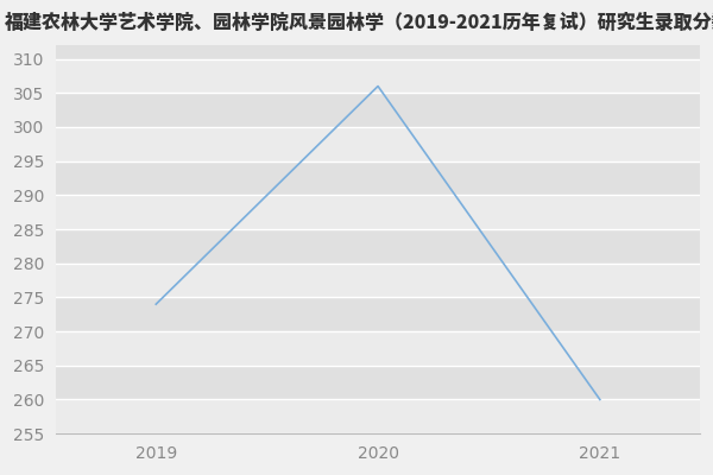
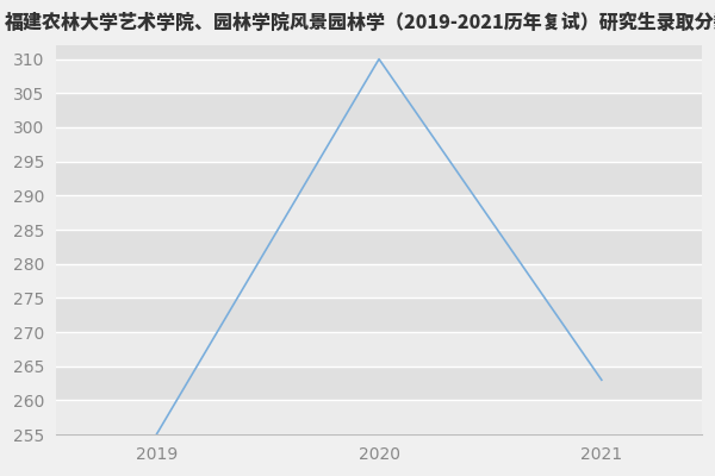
2019: 274 -> 255
2020: 306 -> 310
2021: 260 -> 263
